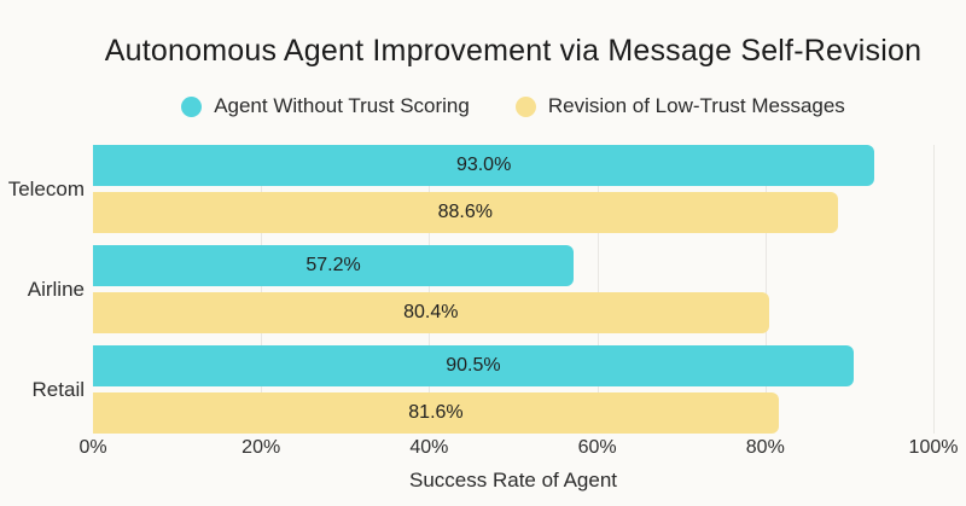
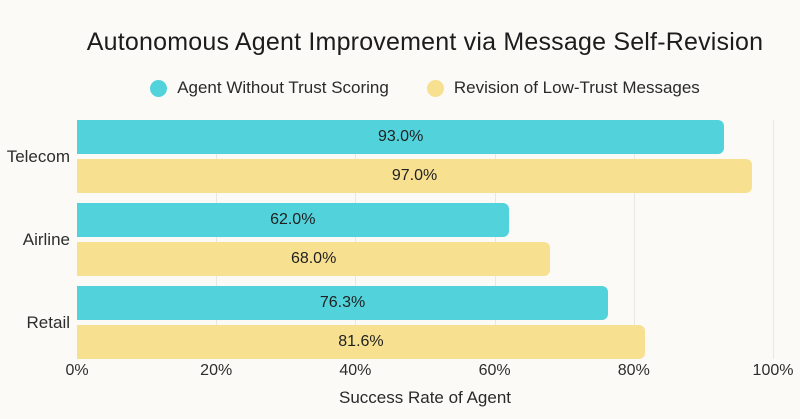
Revision of Low-Trust Messages/Telecom: 88.6% -> 97.0%
Agent Without Trust Scoring/Airline: 57.2% -> 62.0%
Revision of Low-Trust Messages/Airline: 80.4% -> 68.0%
Agent Without Trust Scoring/Retail: 90.5% -> 76.3%
